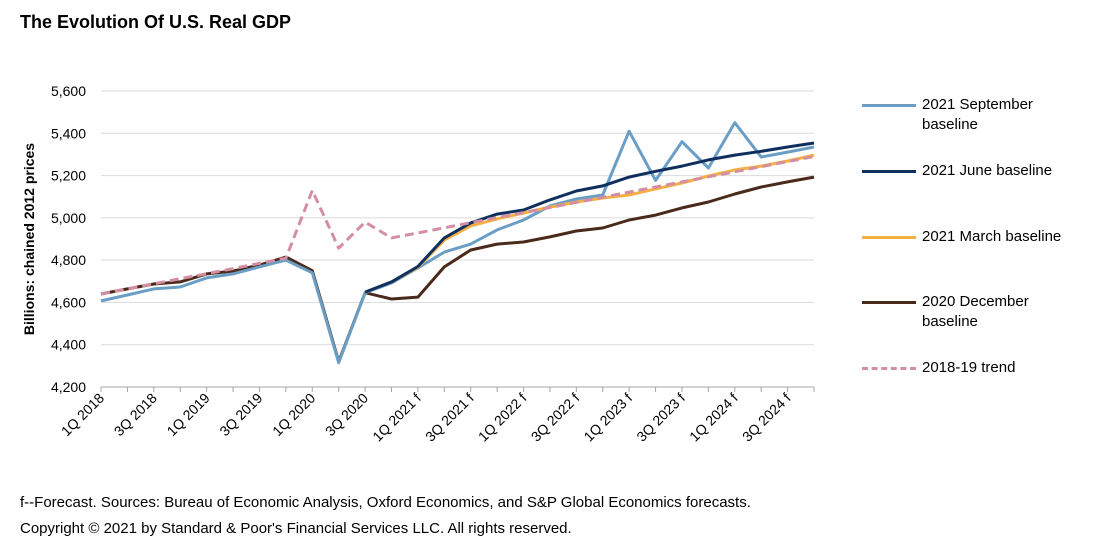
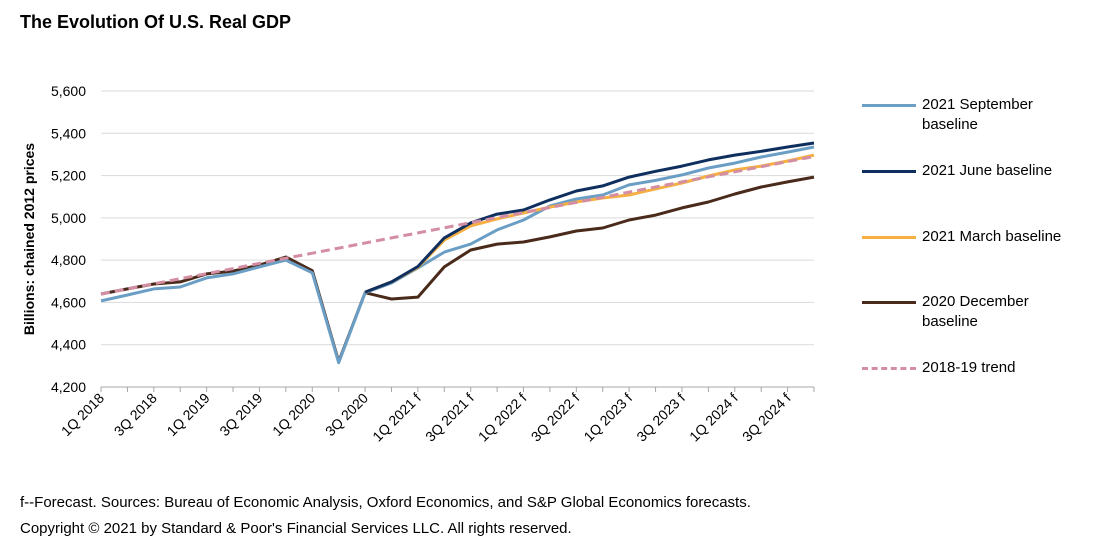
2018-19 trend/1Q 2020: 5130 -> 4830
2018-19 trend/3Q 2020: 4980 -> 4880
2021 September baseline/1Q 2023 f: 5410 -> 5160
2021 September baseline/3Q 2023 f: 5360 -> 5200
2021 September baseline/1Q 2024 f: 5450 -> 5260
